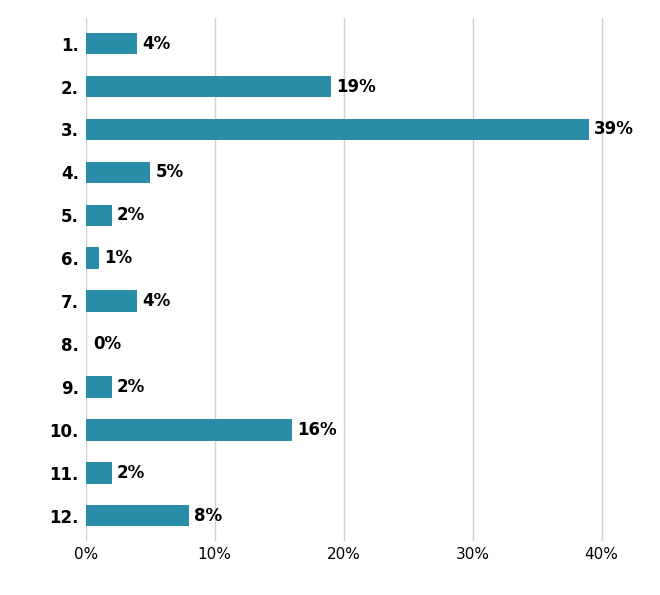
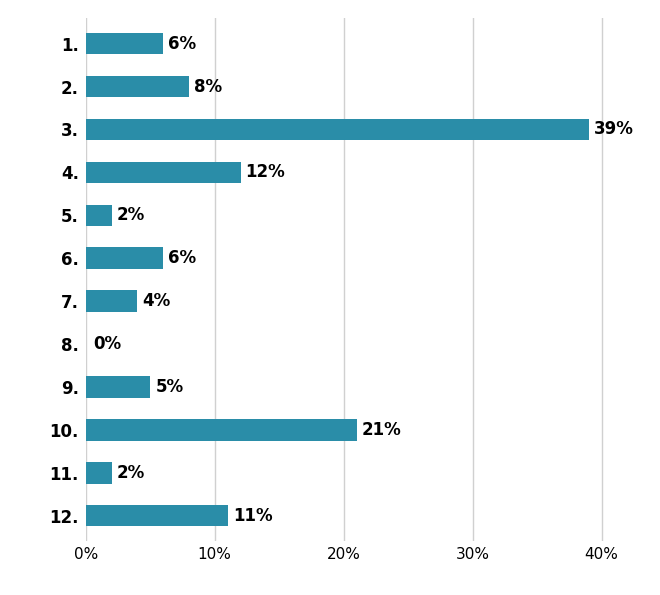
1.: 4% -> 6%
2.: 19% -> 8%
4.: 5% -> 12%
6.: 1% -> 6%
9.: 2% -> 5%
10.: 16% -> 21%
12.: 8% -> 11%
